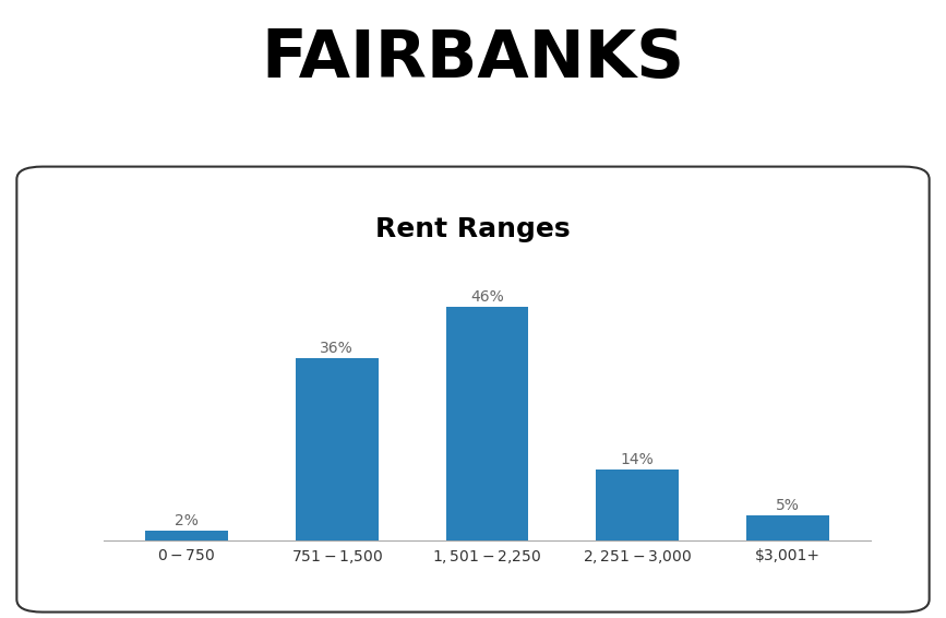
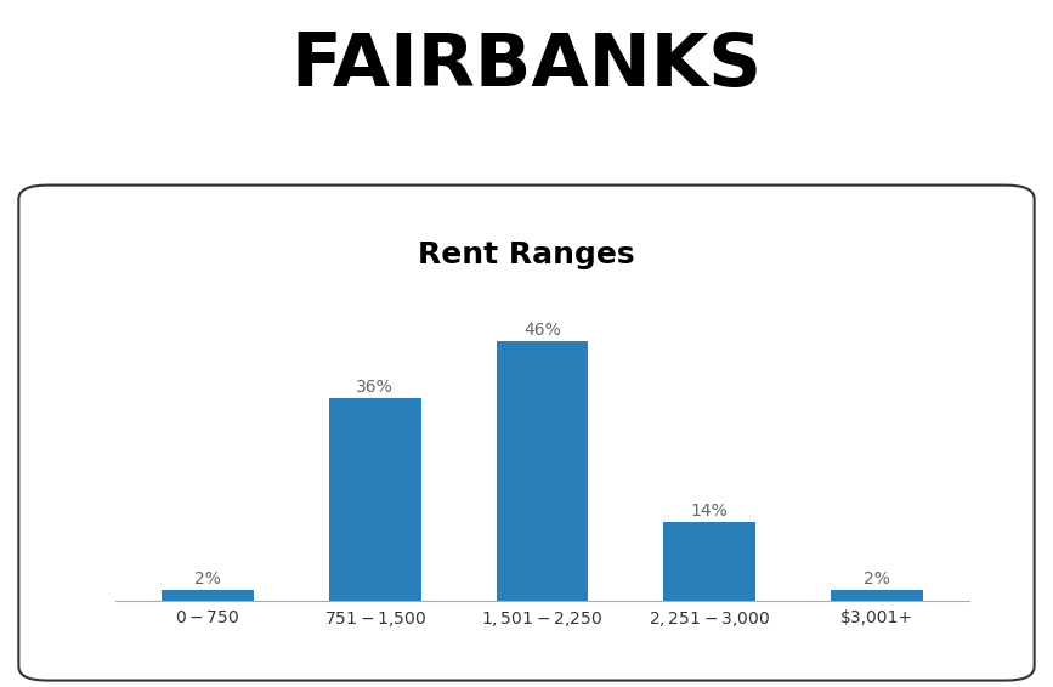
$3,001+: 5% -> 2%
